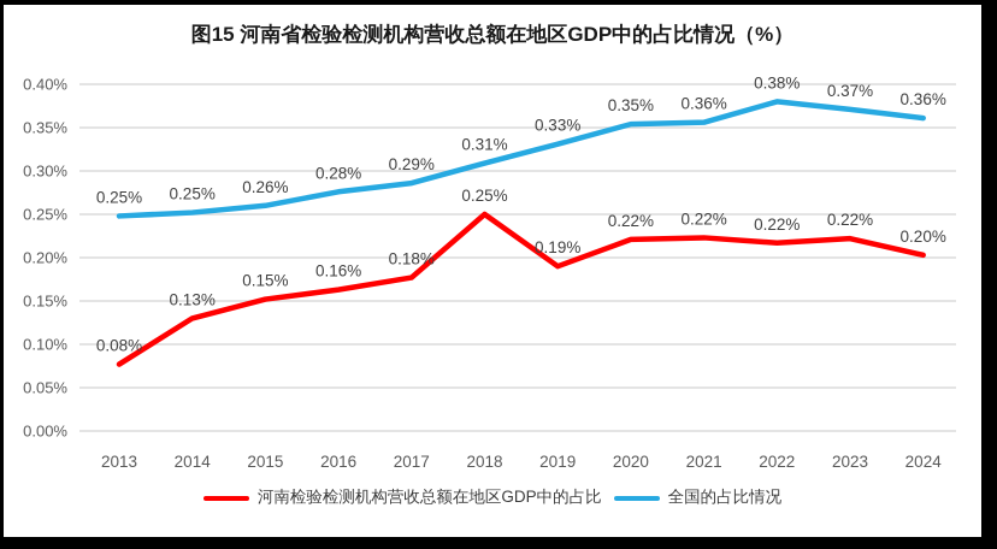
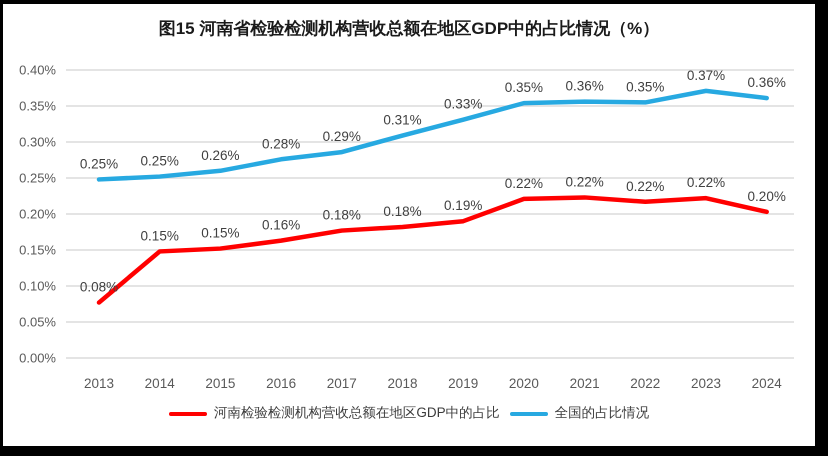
河南检验检测机构营收总额在地区GDP中的占比/2014: 0.13% -> 0.15%
河南检验检测机构营收总额在地区GDP中的占比/2018: 0.25% -> 0.18%
全国的占比情况/2022: 0.38% -> 0.35%
